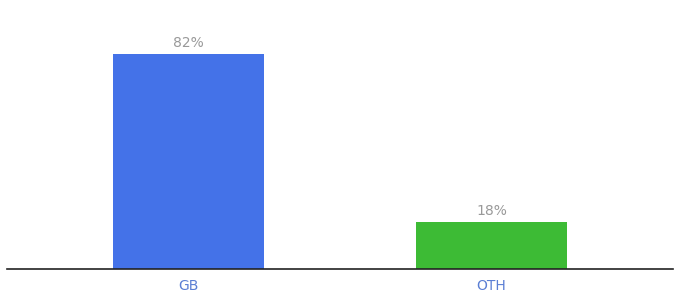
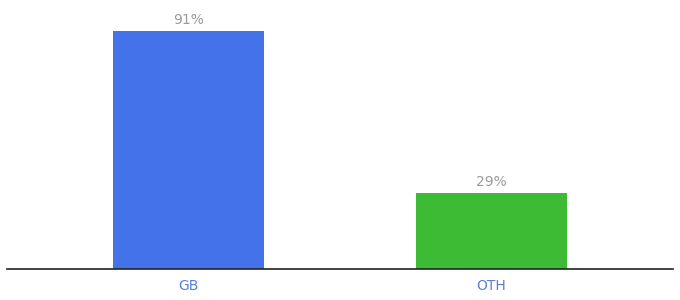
GB: 82% -> 91%
OTH: 18% -> 29%
